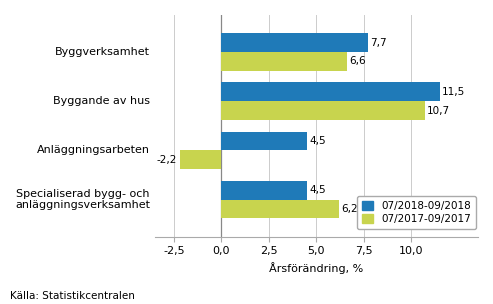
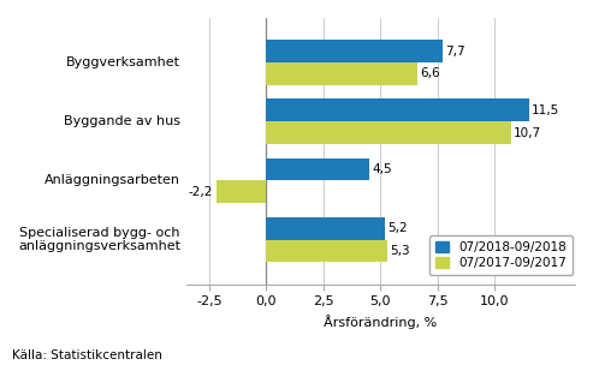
07/2018-09/2018/Specialiserad bygg- och anläggningsverksamhet: 4,5 -> 5,2
07/2017-09/2017/Specialiserad bygg- och anläggningsverksamhet: 6,2 -> 5,3
